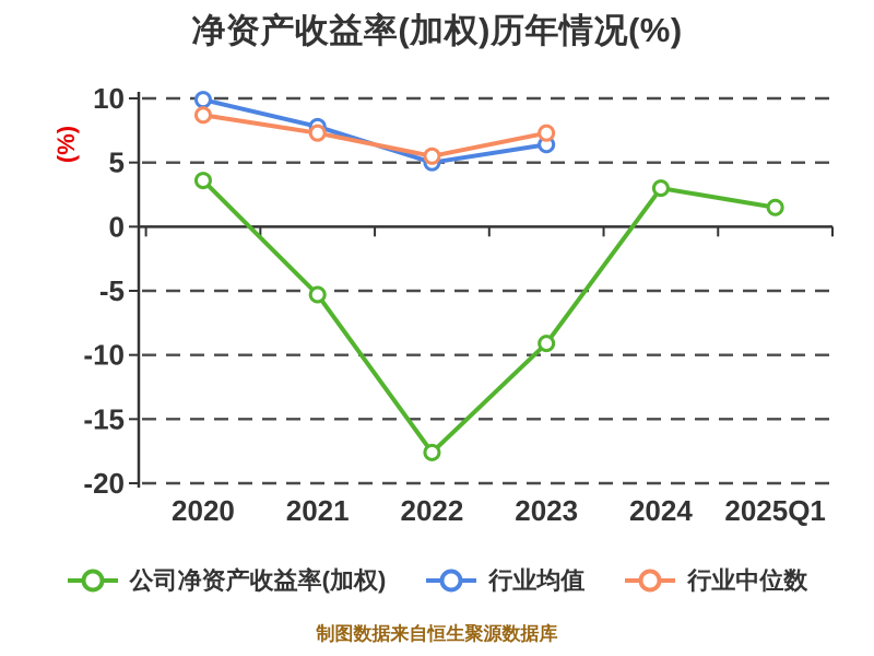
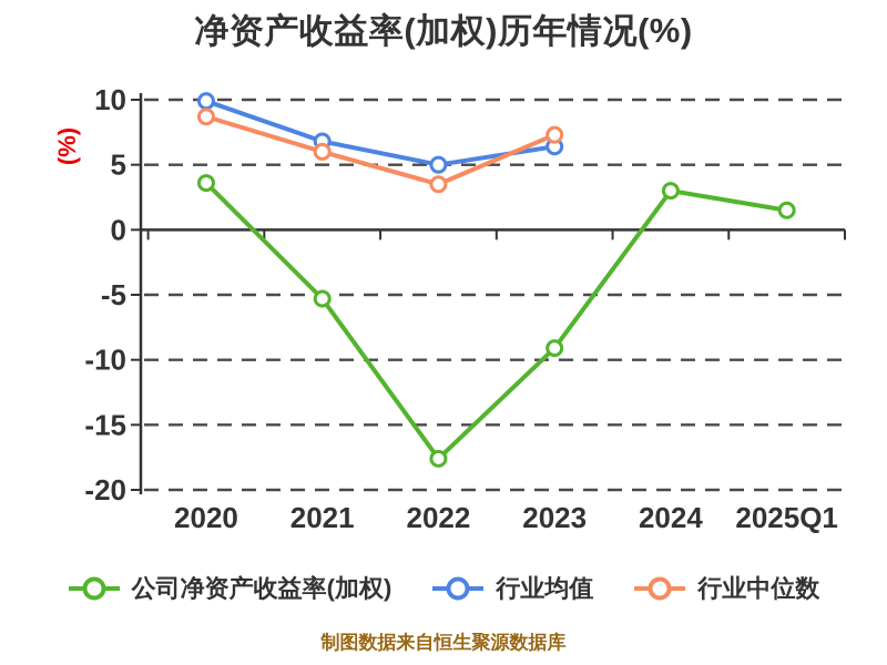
行业均值/2021: 7.8 -> 6.8
行业中位数/2021: 7.3 -> 6.0
行业中位数/2022: 5.5 -> 3.5
